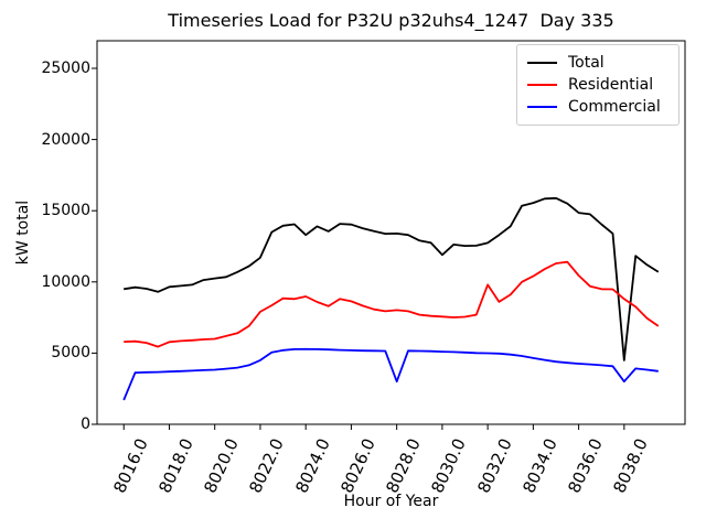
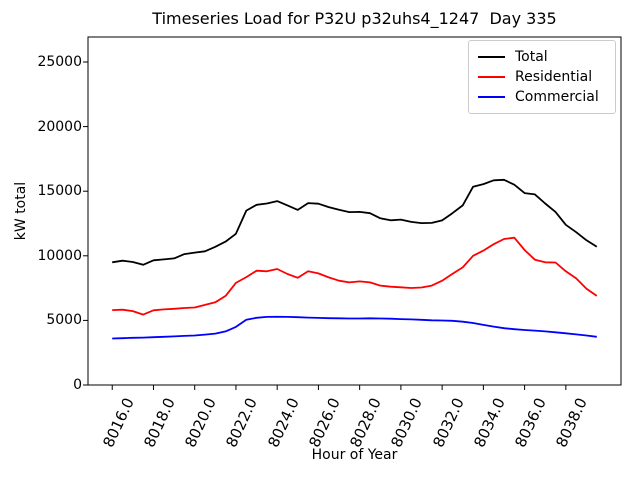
Commercial/8016.0: 1700 -> 3600
Total/8024.0: 13300 -> 14200
Commercial/8028.0: 3000 -> 5200
Total/8030.0: 11900 -> 12800
Residential/8032.0: 9800 -> 8100
Total/8038.0: 4500 -> 12400
Commercial/8038.0: 3000 -> 4000
